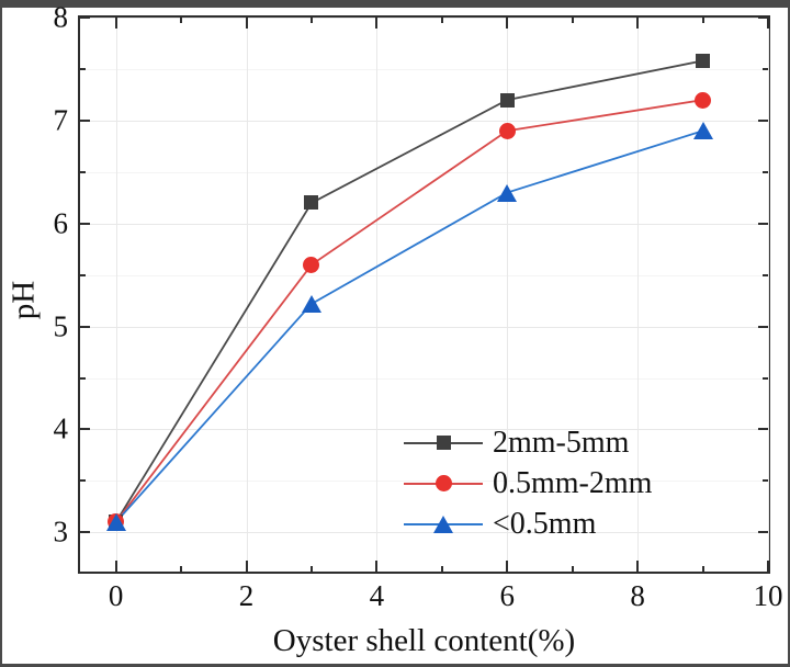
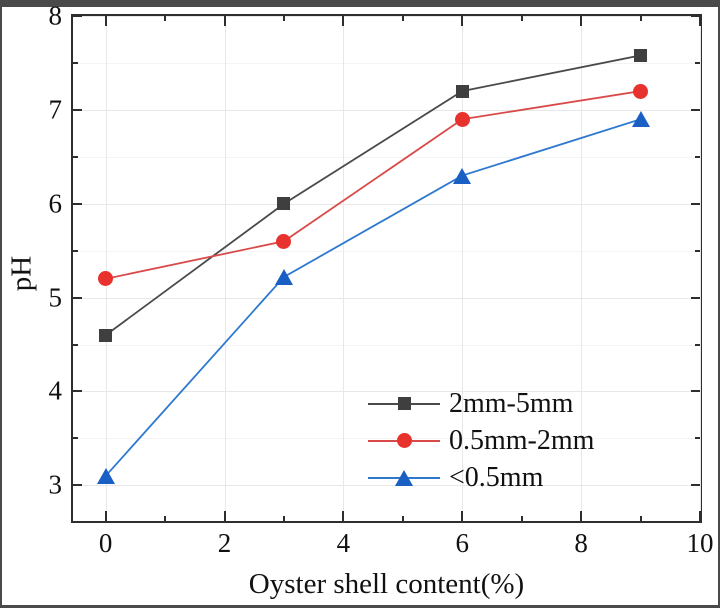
2mm-5mm/0: 3.1 -> 4.6
0.5mm-2mm/0: 3.1 -> 5.2
2mm-5mm/3: 6.2 -> 6.0
